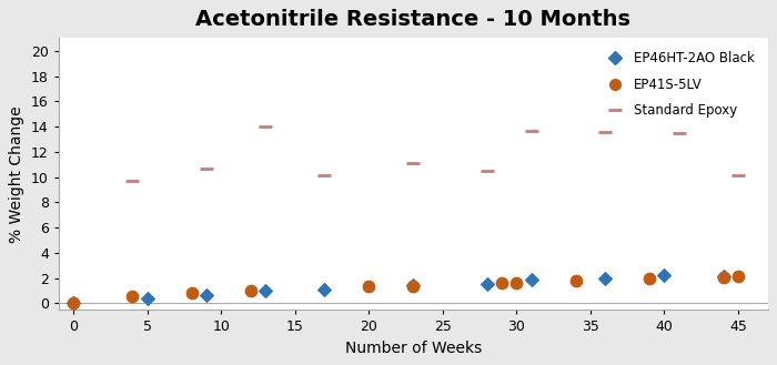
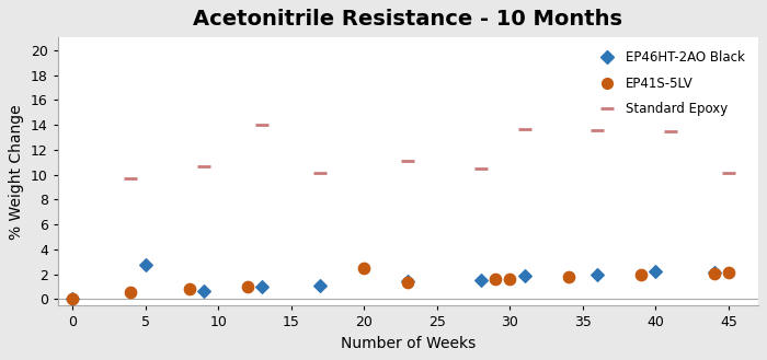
EP46HT-2AO Black/5: 0.3 -> 2.8
EP41S-5LV/20: 1.4 -> 2.5
